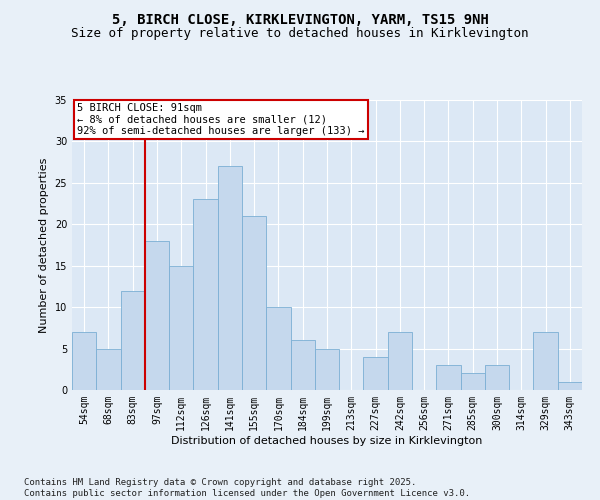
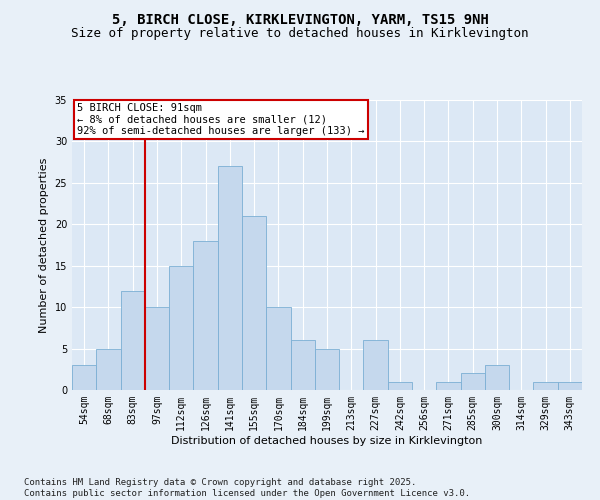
54sqm: 7 -> 3
97sqm: 18 -> 10
126sqm: 23 -> 18
227sqm: 4 -> 6
242sqm: 7 -> 1
271sqm: 3 -> 1
329sqm: 7 -> 1
